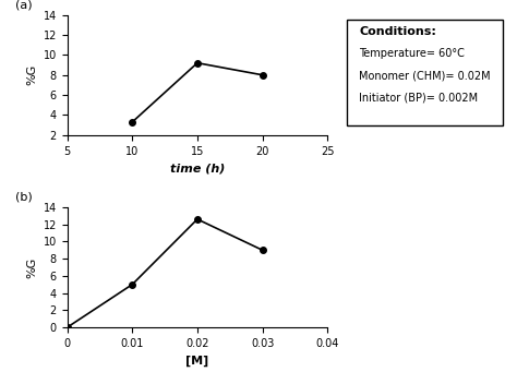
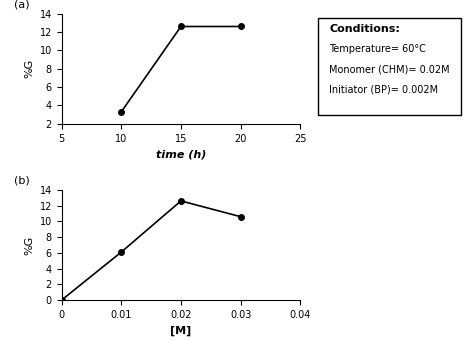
15: 9.2 -> 12.6
20: 8.0 -> 12.6
0.01: 5.0 -> 6.1
0.03: 9.0 -> 10.6
